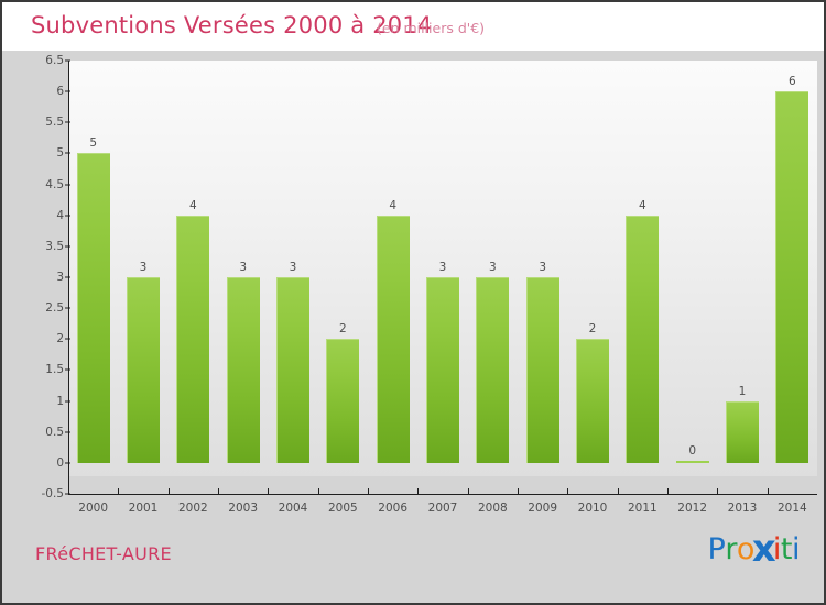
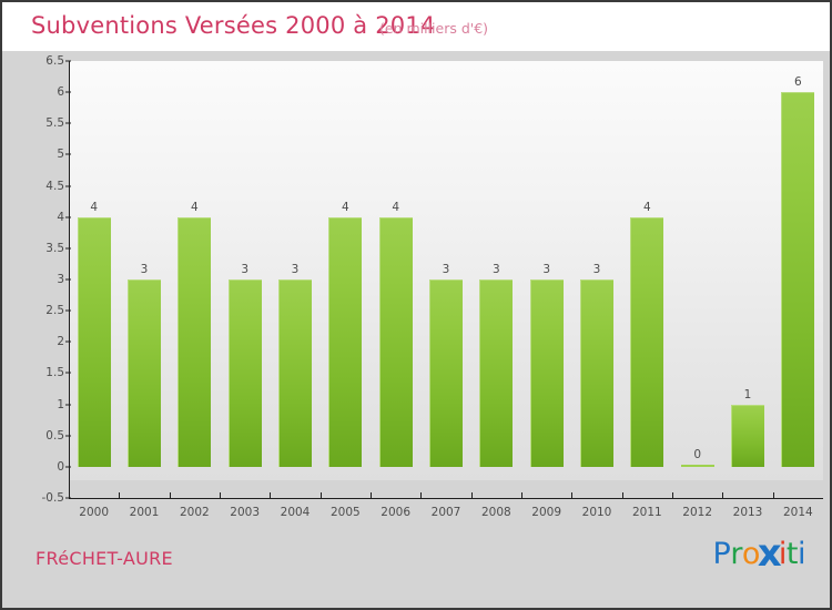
2000: 5 -> 4
2005: 2 -> 4
2010: 2 -> 3
